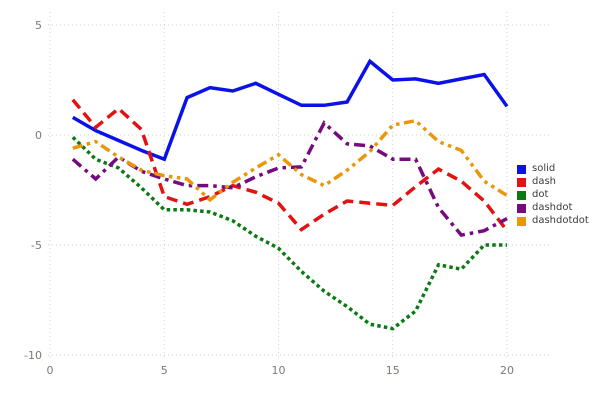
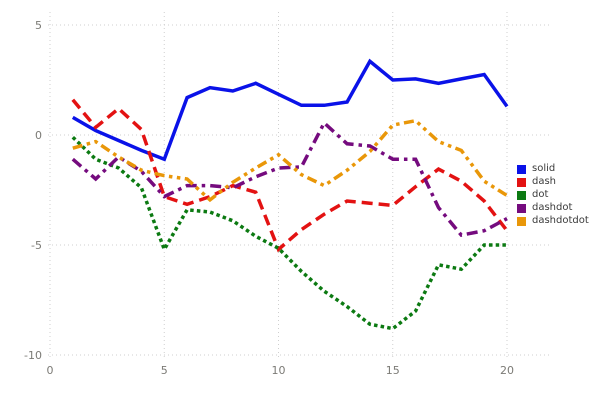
dot/5: -3.4 -> -5.2
dashdot/5: -2.0 -> -2.8
dash/10: -3.1 -> -5.2
